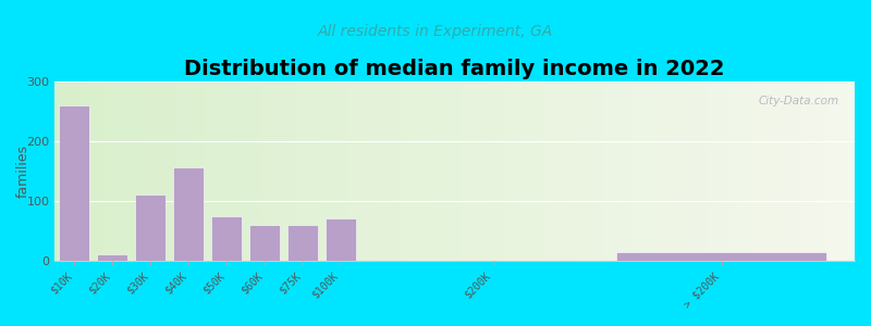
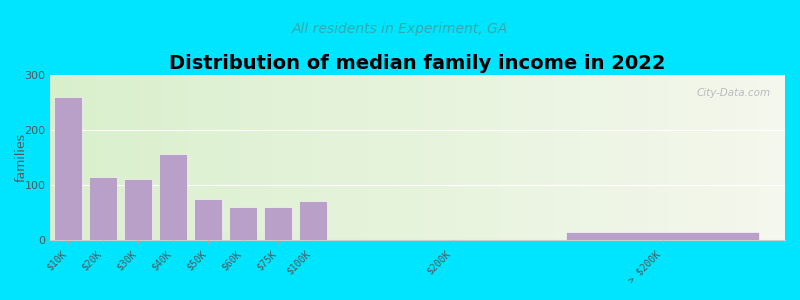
$20K: 10 -> 114
